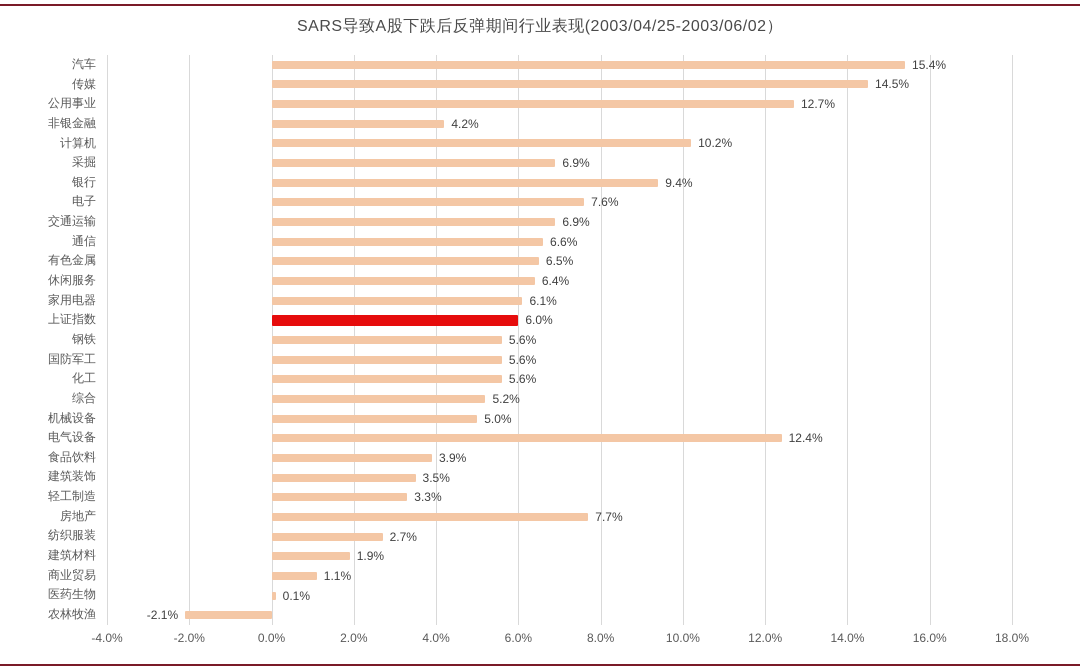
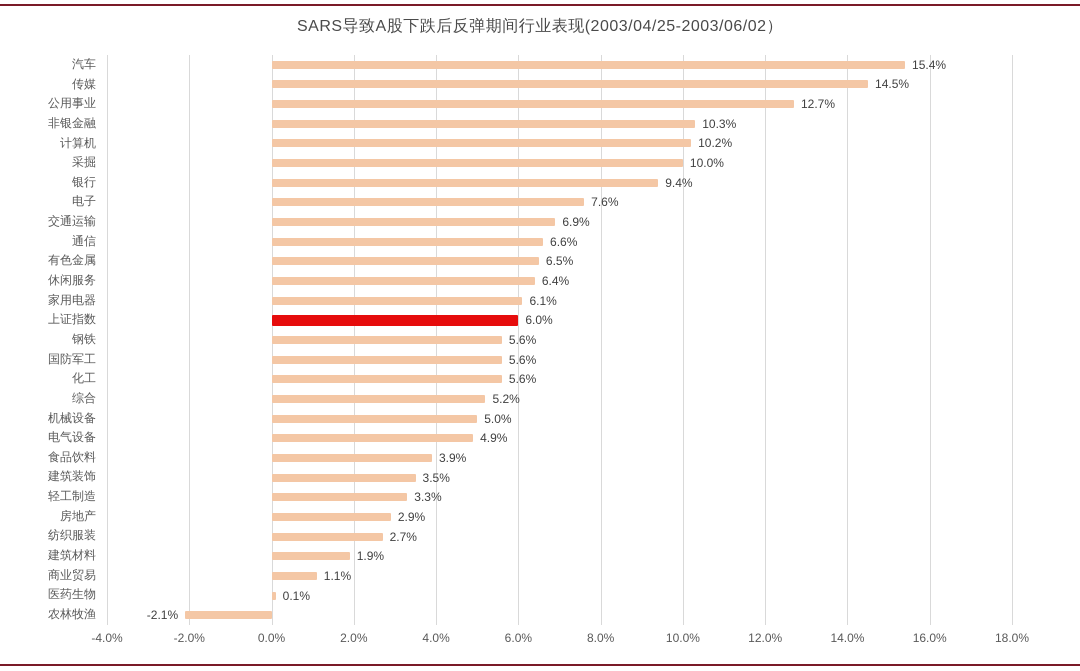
非银金融: 4.2% -> 10.3%
采掘: 6.9% -> 10.0%
电气设备: 12.4% -> 4.9%
房地产: 7.7% -> 2.9%
